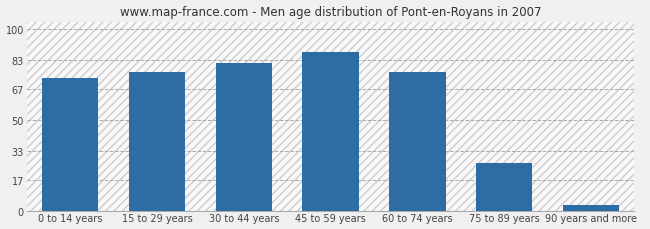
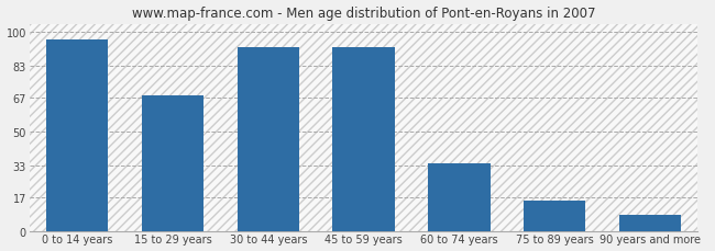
0 to 14 years: 73 -> 96
15 to 29 years: 76 -> 68
30 to 44 years: 81 -> 92
45 to 59 years: 87 -> 92
60 to 74 years: 76 -> 34
75 to 89 years: 26 -> 15
90 years and more: 3 -> 8
